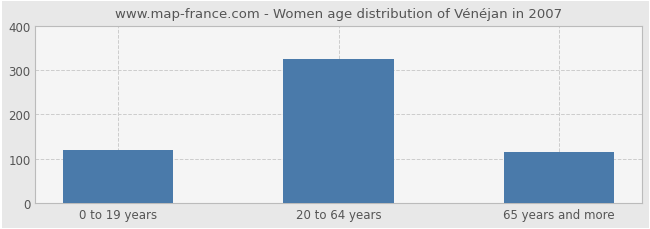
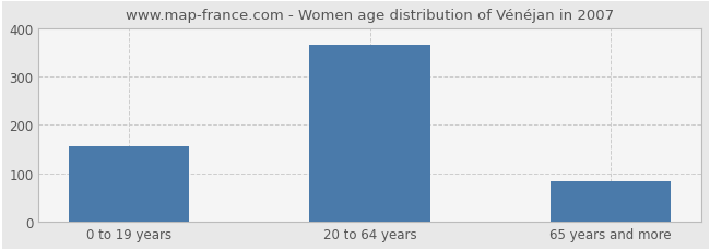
0 to 19 years: 120 -> 155
20 to 64 years: 325 -> 365
65 years and more: 115 -> 83
